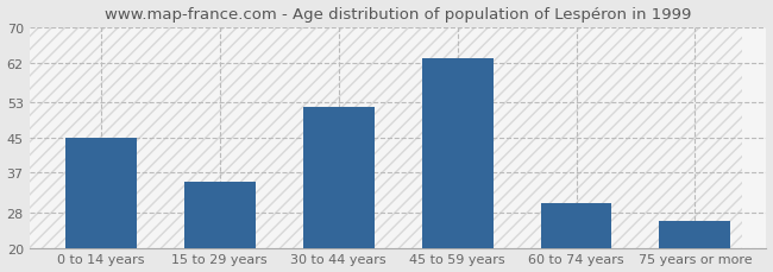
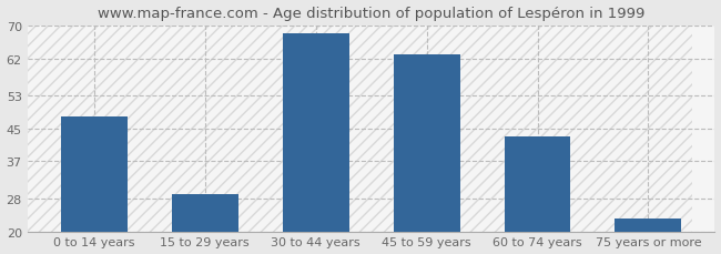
0 to 14 years: 45 -> 48
15 to 29 years: 35 -> 29
30 to 44 years: 52 -> 68
60 to 74 years: 30 -> 43
75 years or more: 26 -> 23
